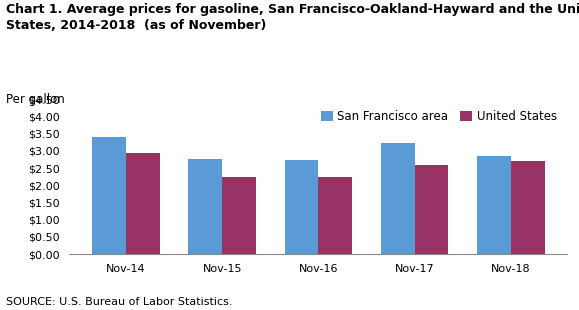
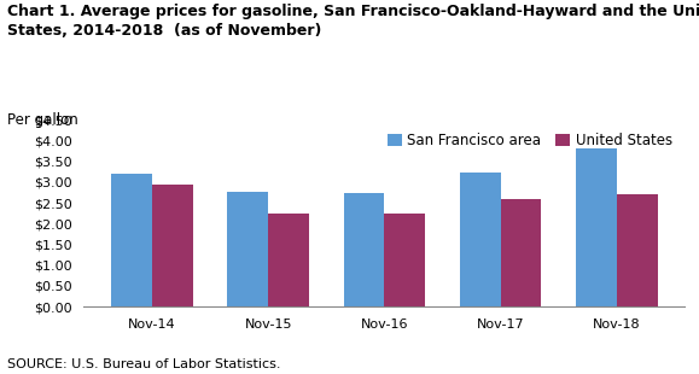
San Francisco area/Nov-14: $3.40 -> $3.20
San Francisco area/Nov-18: $2.85 -> $3.82
